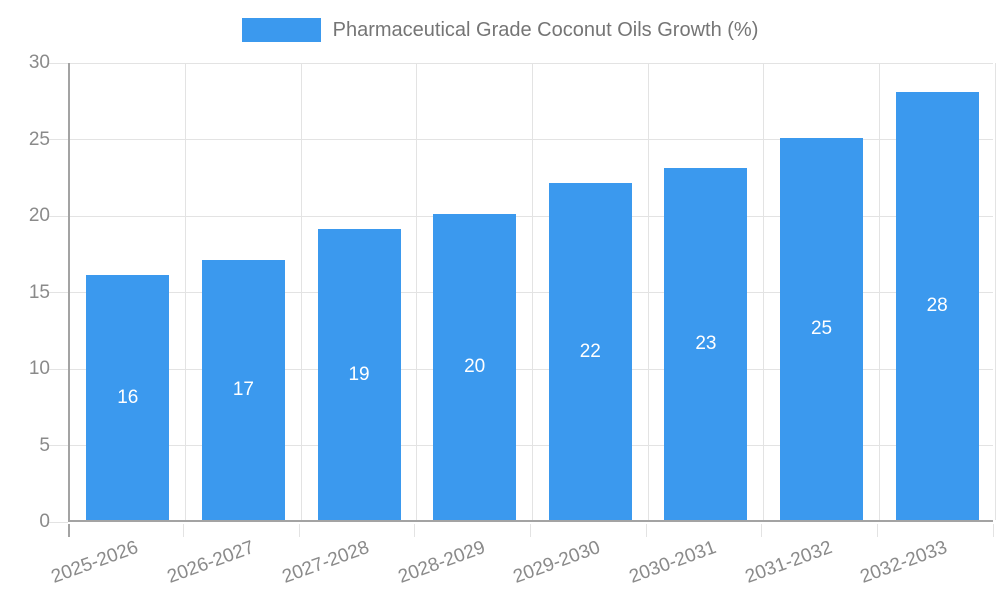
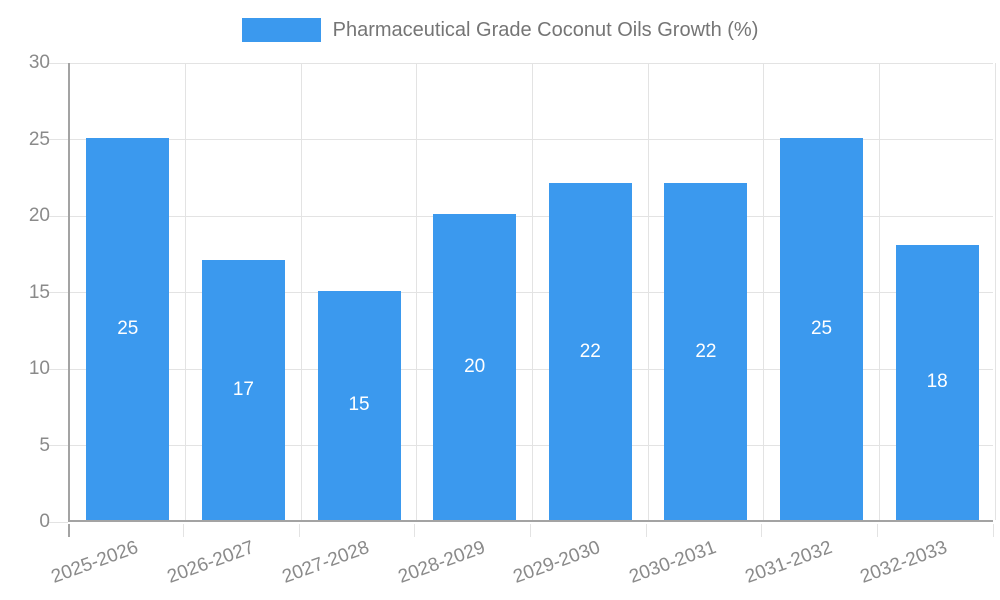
2025-2026: 16 -> 25
2027-2028: 19 -> 15
2030-2031: 23 -> 22
2032-2033: 28 -> 18
